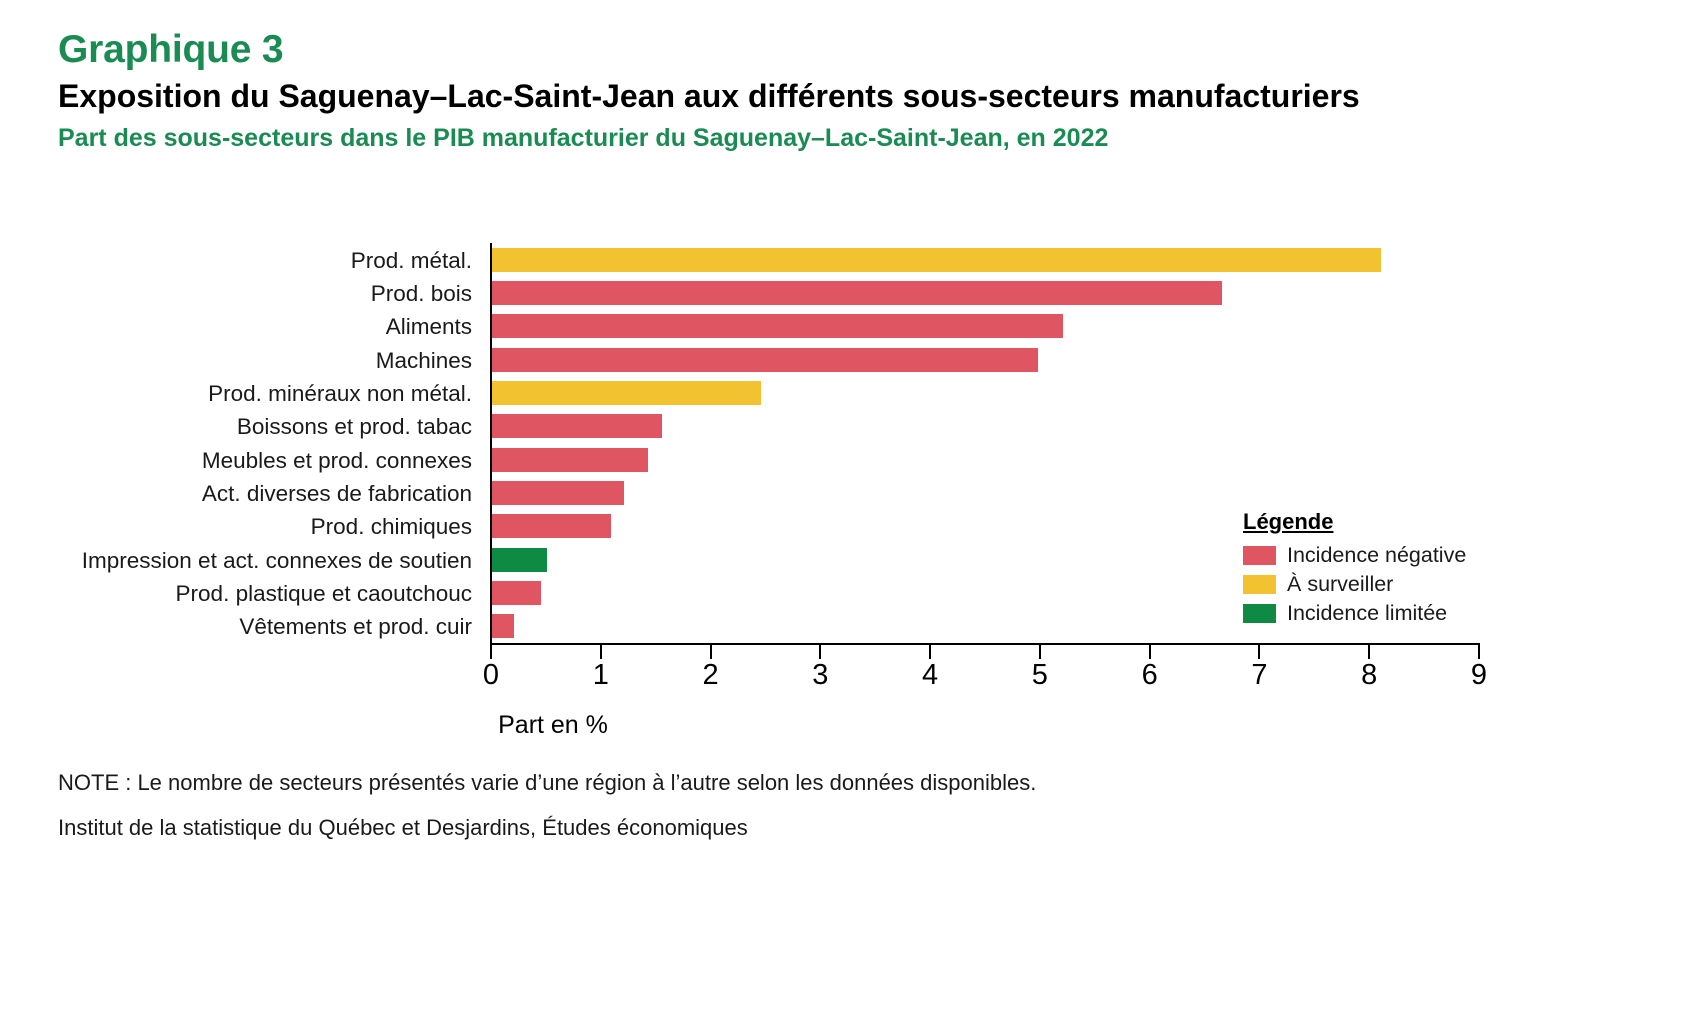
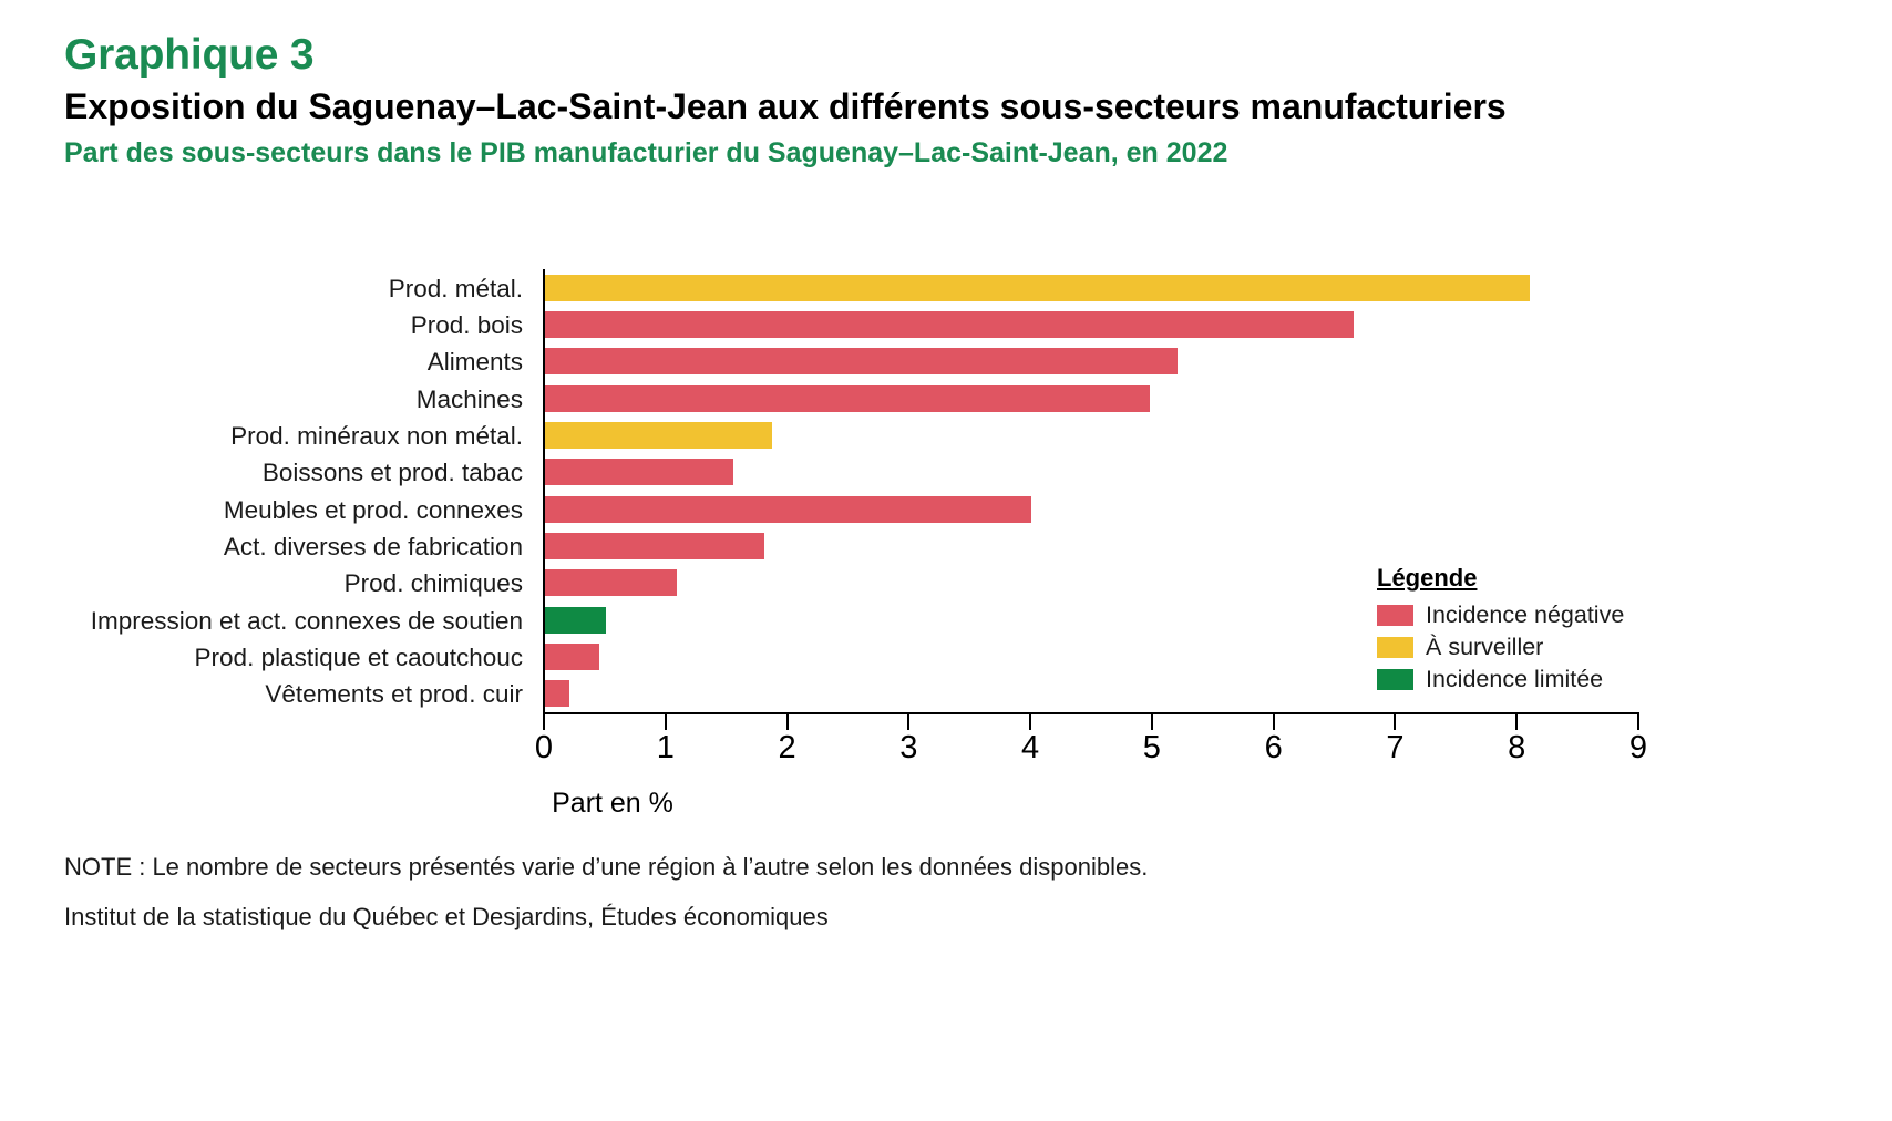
Prod. minéraux non métal.: 2.45 -> 1.87
Meubles et prod. connexes: 1.42 -> 4.00
Act. diverses de fabrication: 1.20 -> 1.80
